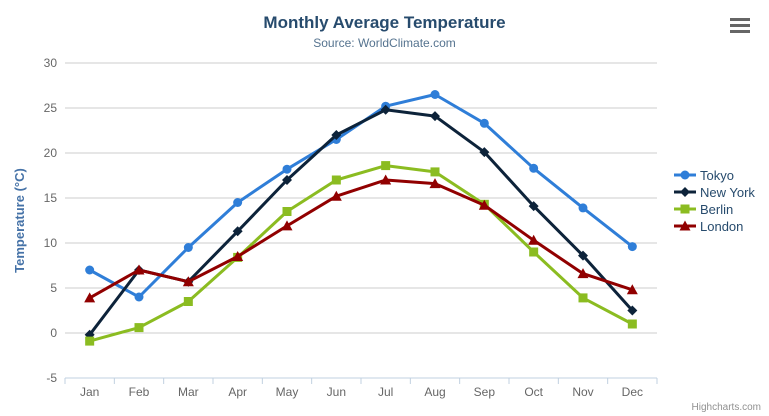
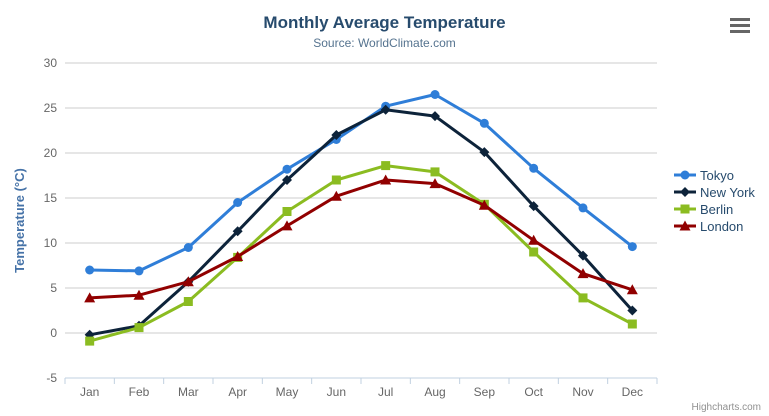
Tokyo/Feb: 4 -> 7
New York/Feb: 7 -> 1
London/Feb: 7 -> 4
